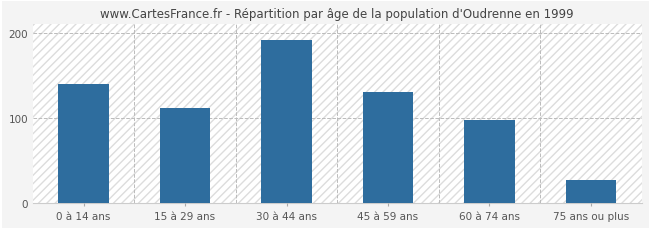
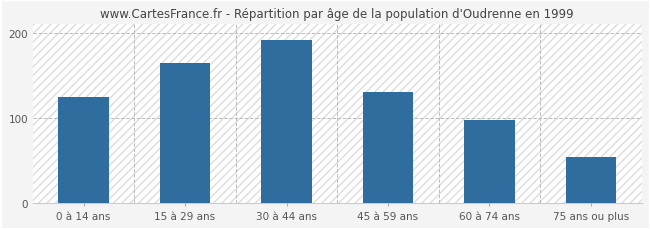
0 à 14 ans: 140 -> 124
15 à 29 ans: 112 -> 164
75 ans ou plus: 27 -> 54
